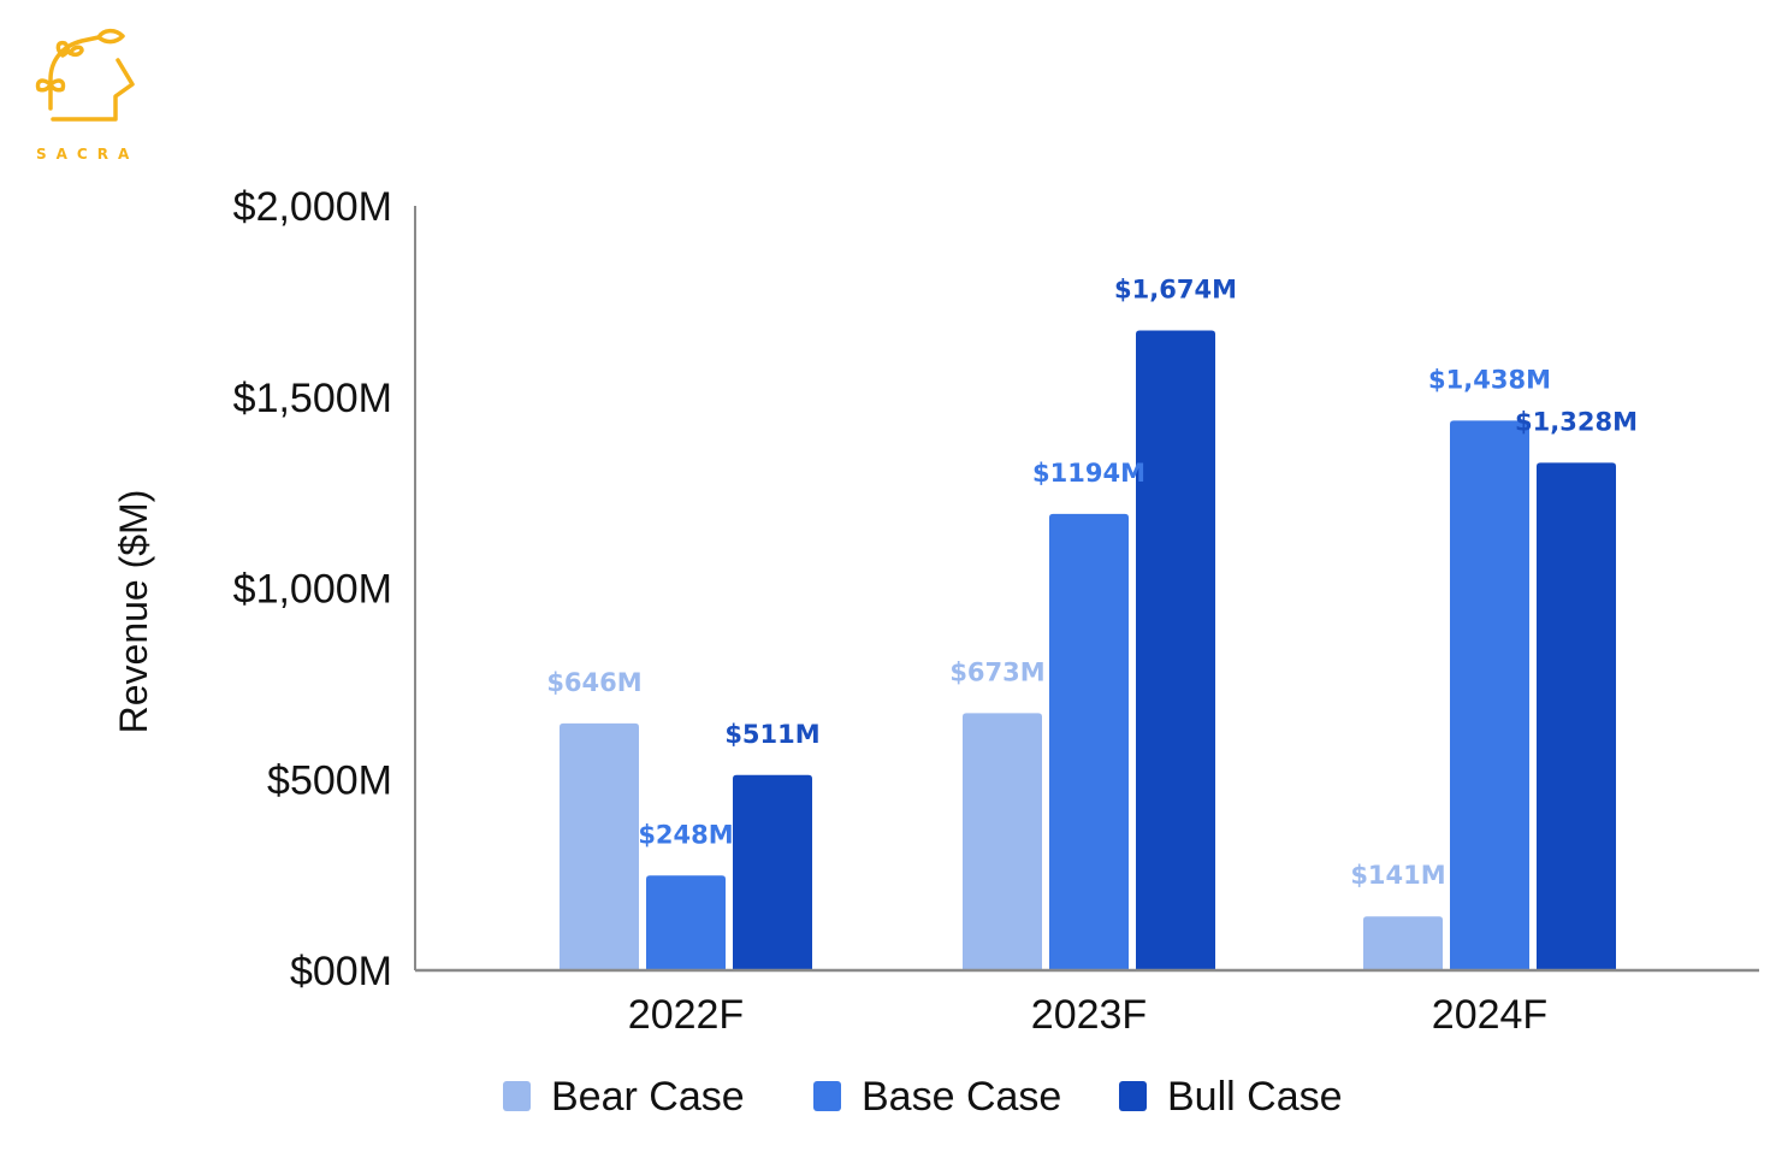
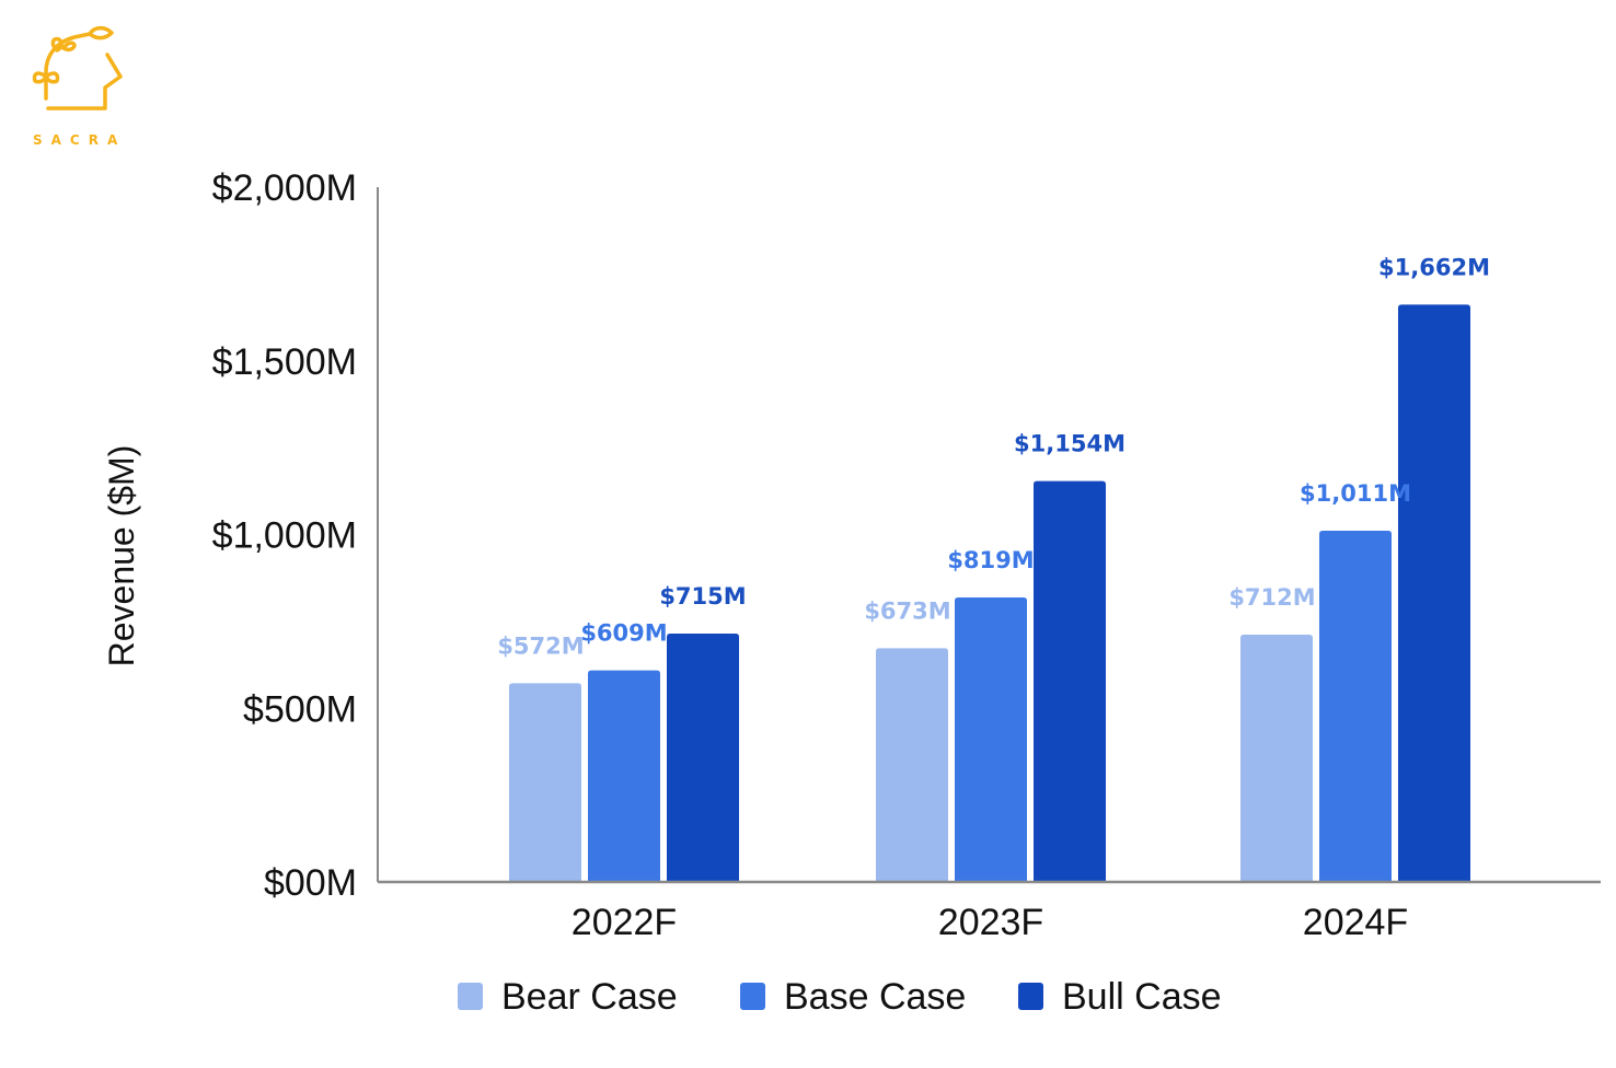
Bear Case/2022F: $646M -> $572M
Base Case/2022F: $248M -> $609M
Bull Case/2022F: $511M -> $715M
Base Case/2023F: $1194M -> $819M
Bull Case/2023F: $1,674M -> $1,154M
Bear Case/2024F: $141M -> $712M
Base Case/2024F: $1,438M -> $1,011M
Bull Case/2024F: $1,328M -> $1,662M
